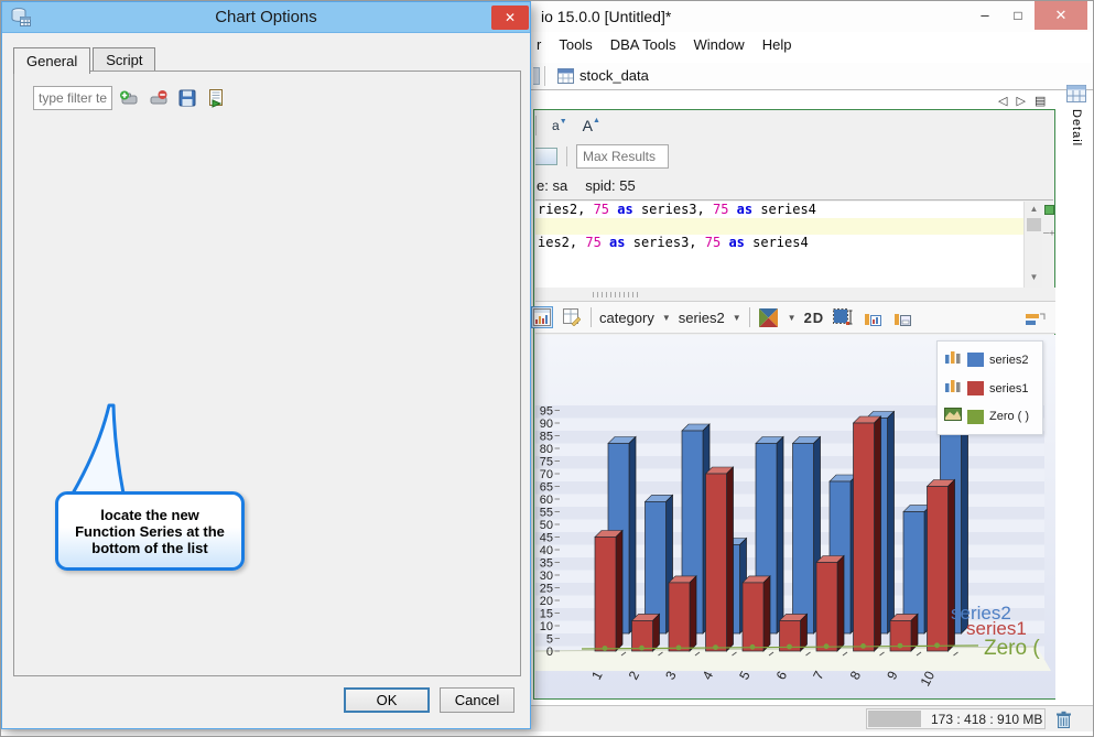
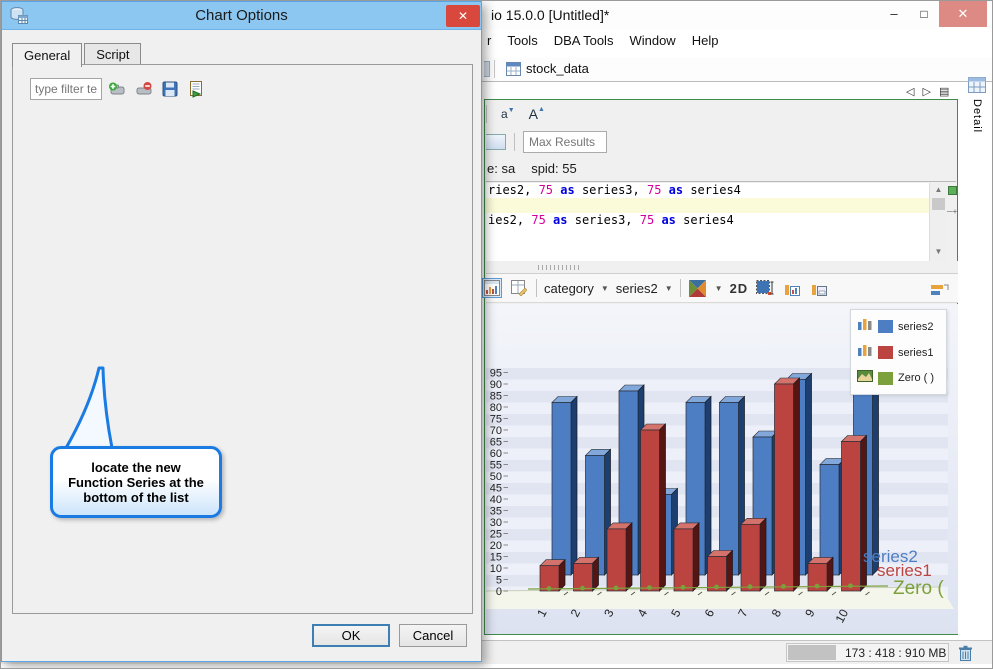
series1/1: 45 -> 11
series1/6: 12 -> 15
series1/7: 35 -> 29
